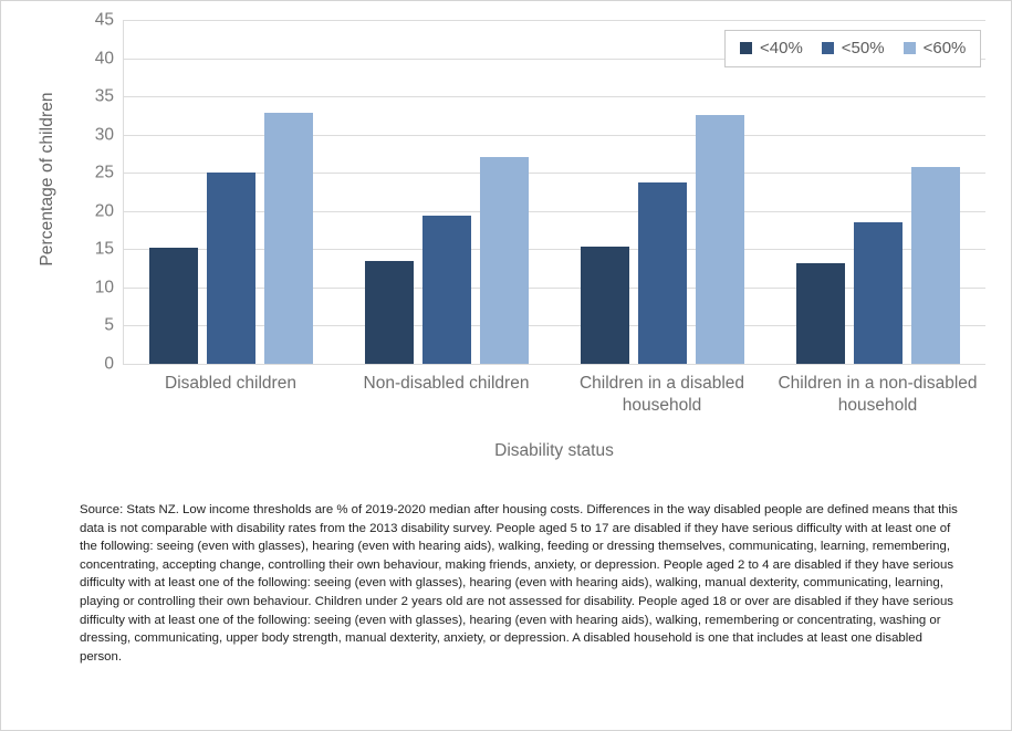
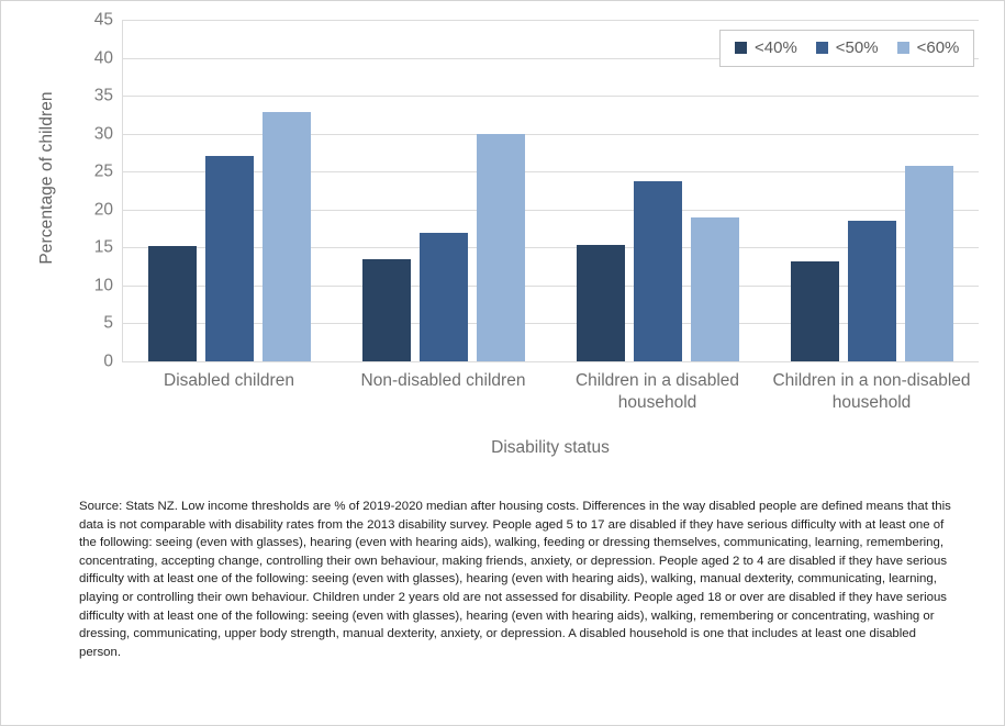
<50%/Disabled children: 25 -> 27
<50%/Non-disabled children: 19 -> 17
<60%/Non-disabled children: 27 -> 30
<60%/Children in a disabled household: 33 -> 19
